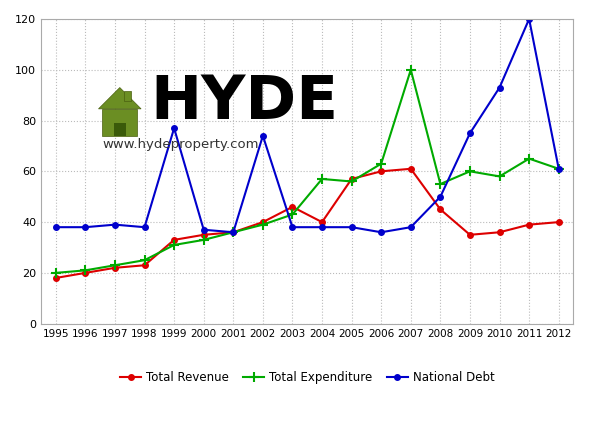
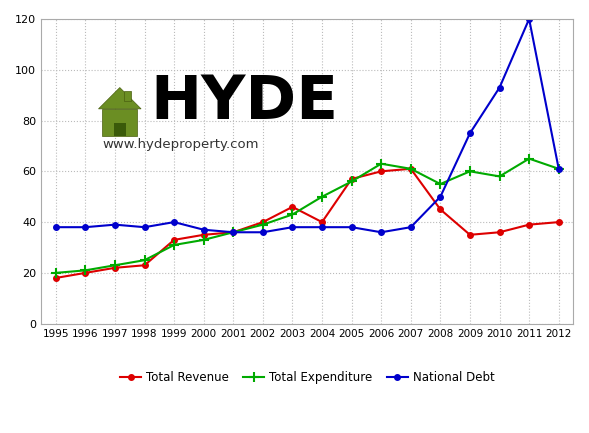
National Debt/1999: 77 -> 40
National Debt/2002: 74 -> 36
Total Expenditure/2004: 57 -> 50
Total Expenditure/2007: 100 -> 61
